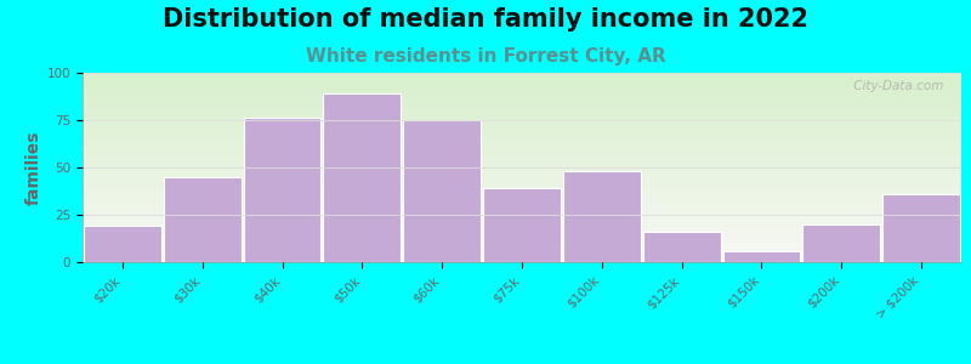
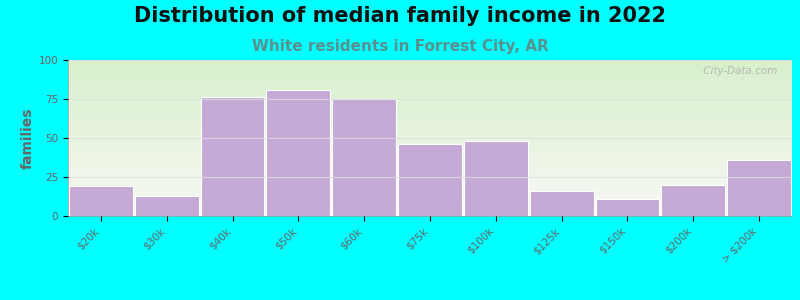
$30k: 45 -> 13
$50k: 89 -> 81
$75k: 39 -> 46
$150k: 6 -> 11
